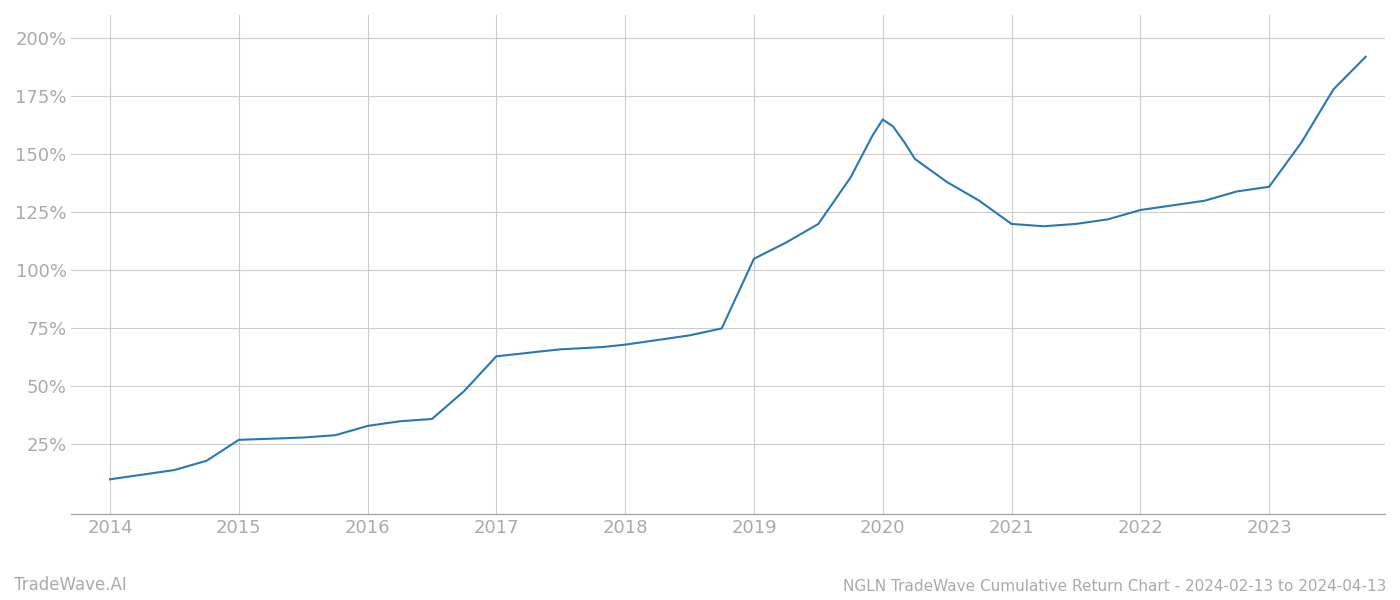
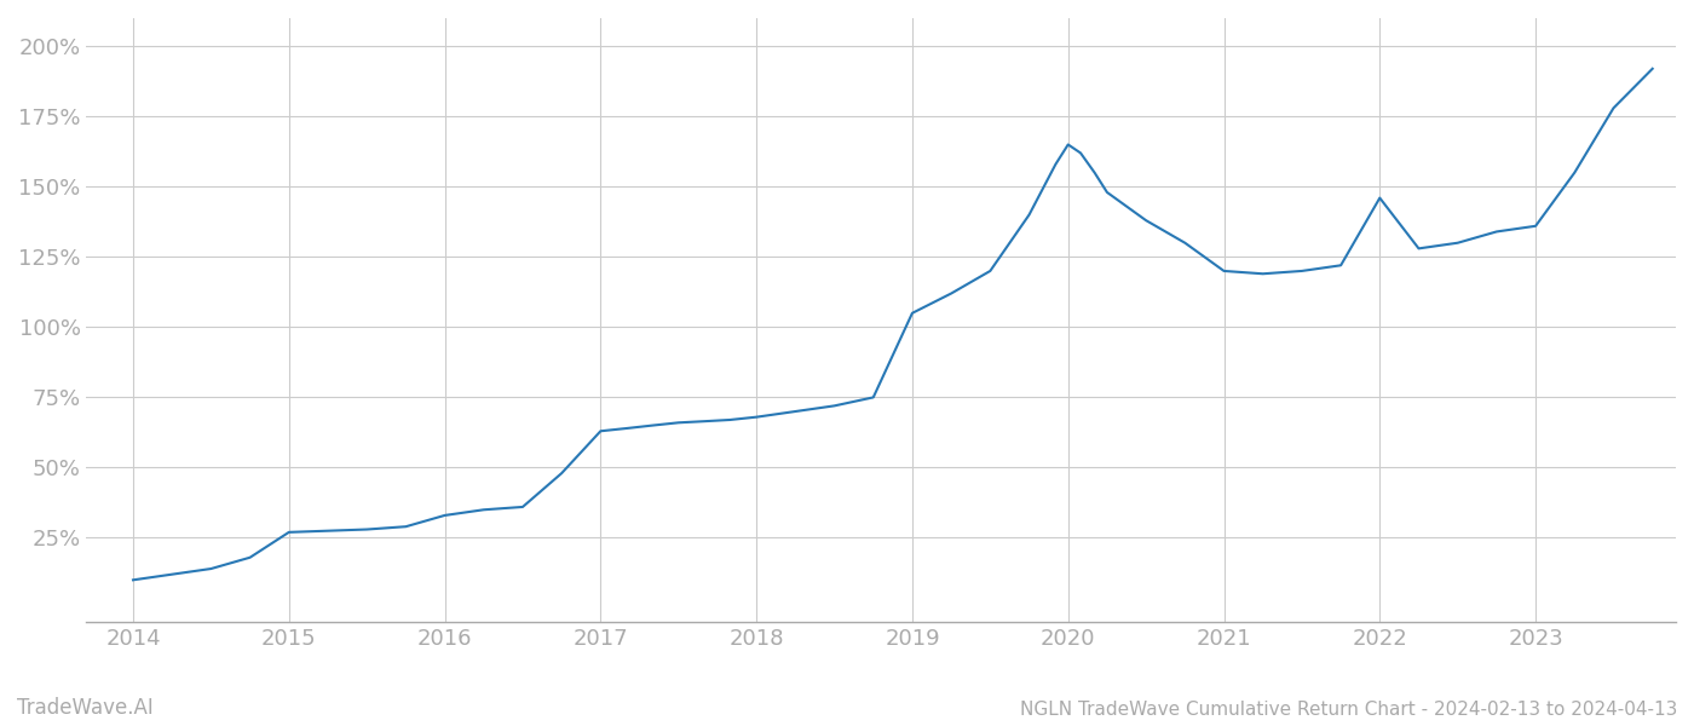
2022: 126.0% -> 146.0%
